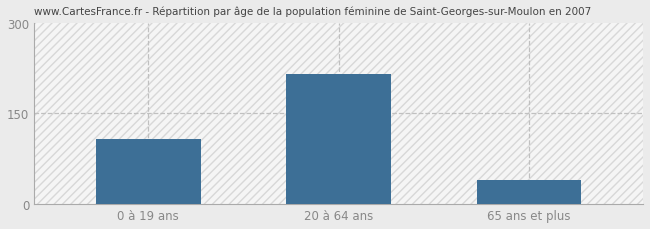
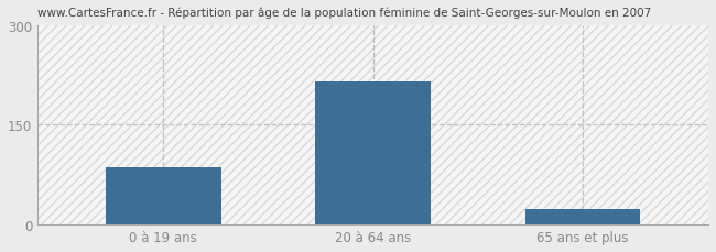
0 à 19 ans: 108 -> 86
65 ans et plus: 40 -> 24
